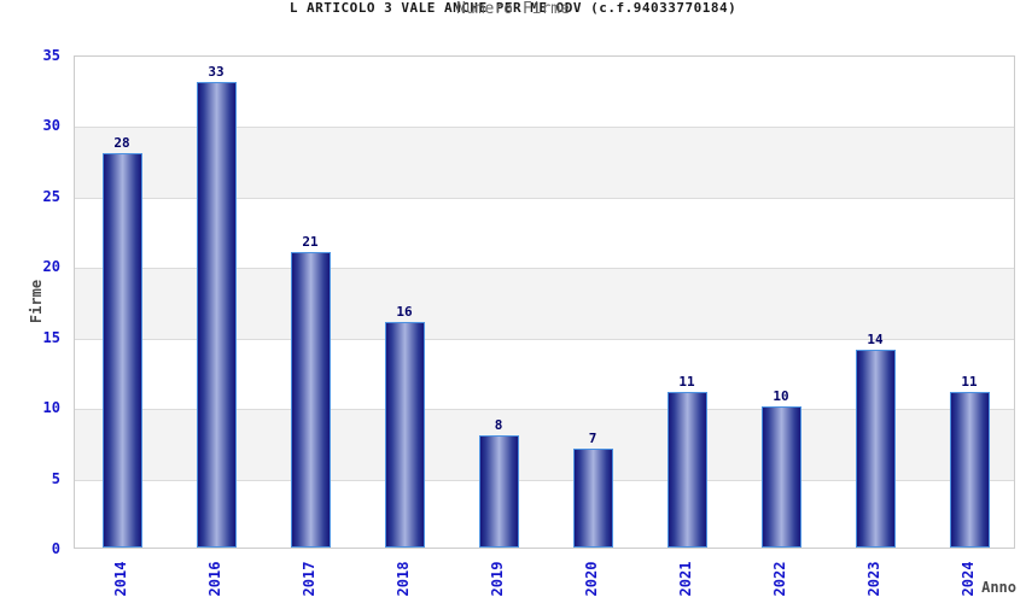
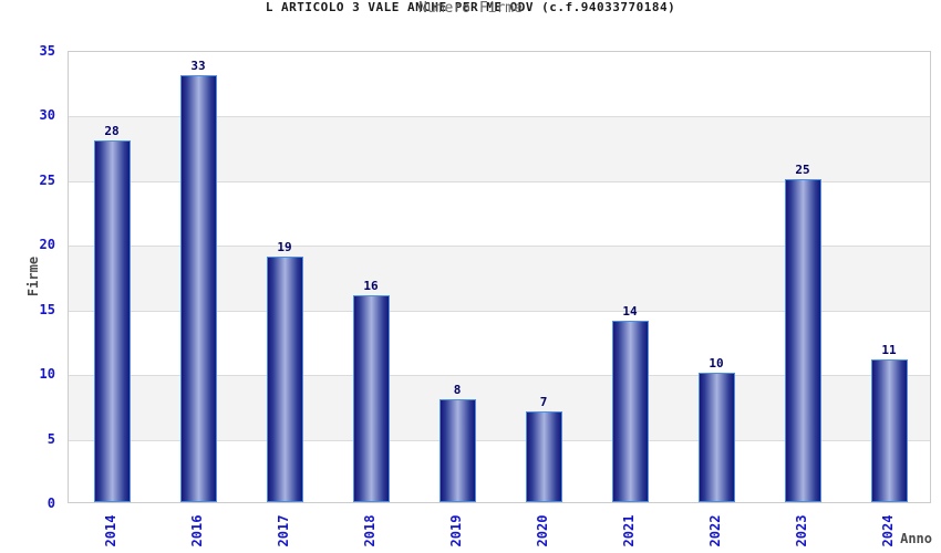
2017: 21 -> 19
2021: 11 -> 14
2023: 14 -> 25
